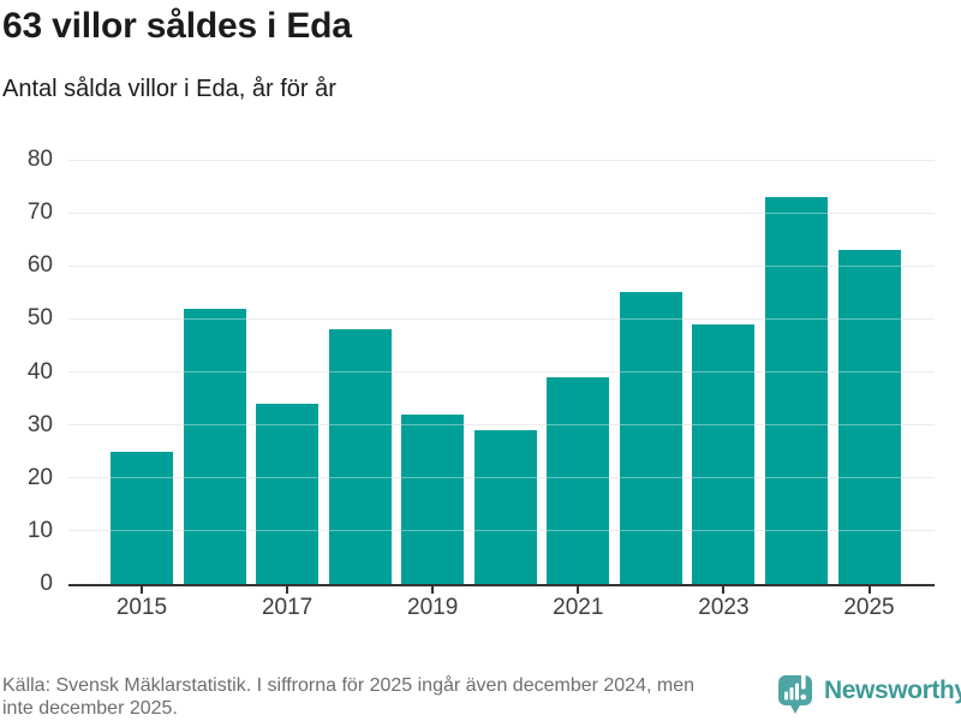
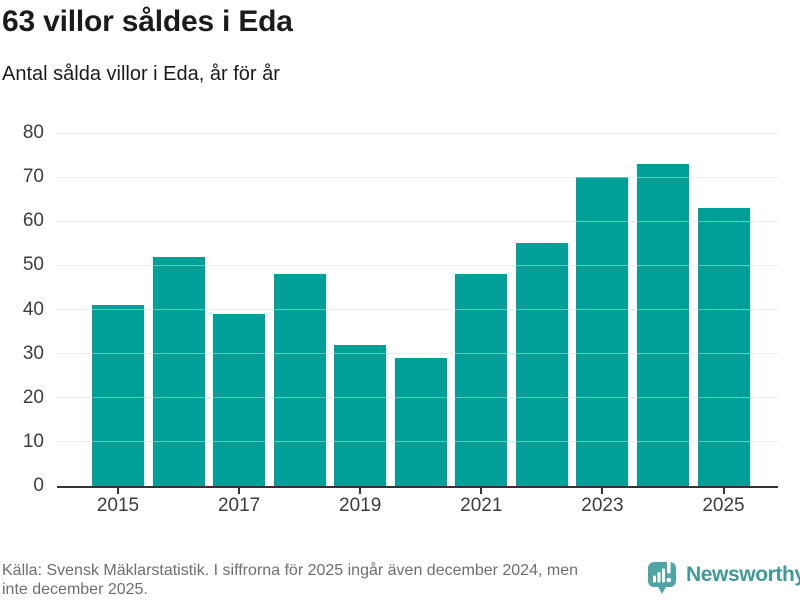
2015: 25 -> 41
2017: 34 -> 39
2021: 39 -> 48
2023: 49 -> 70
